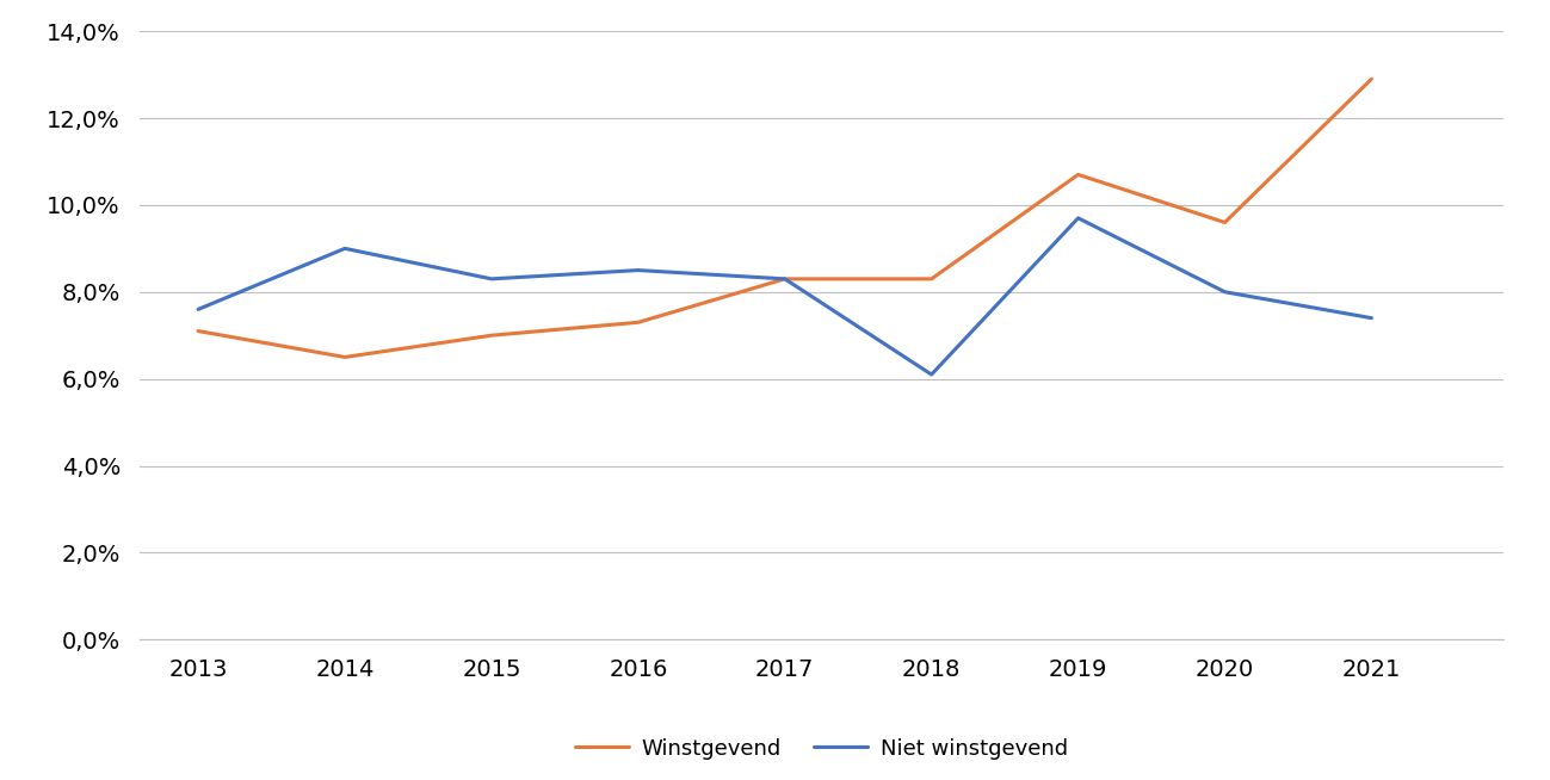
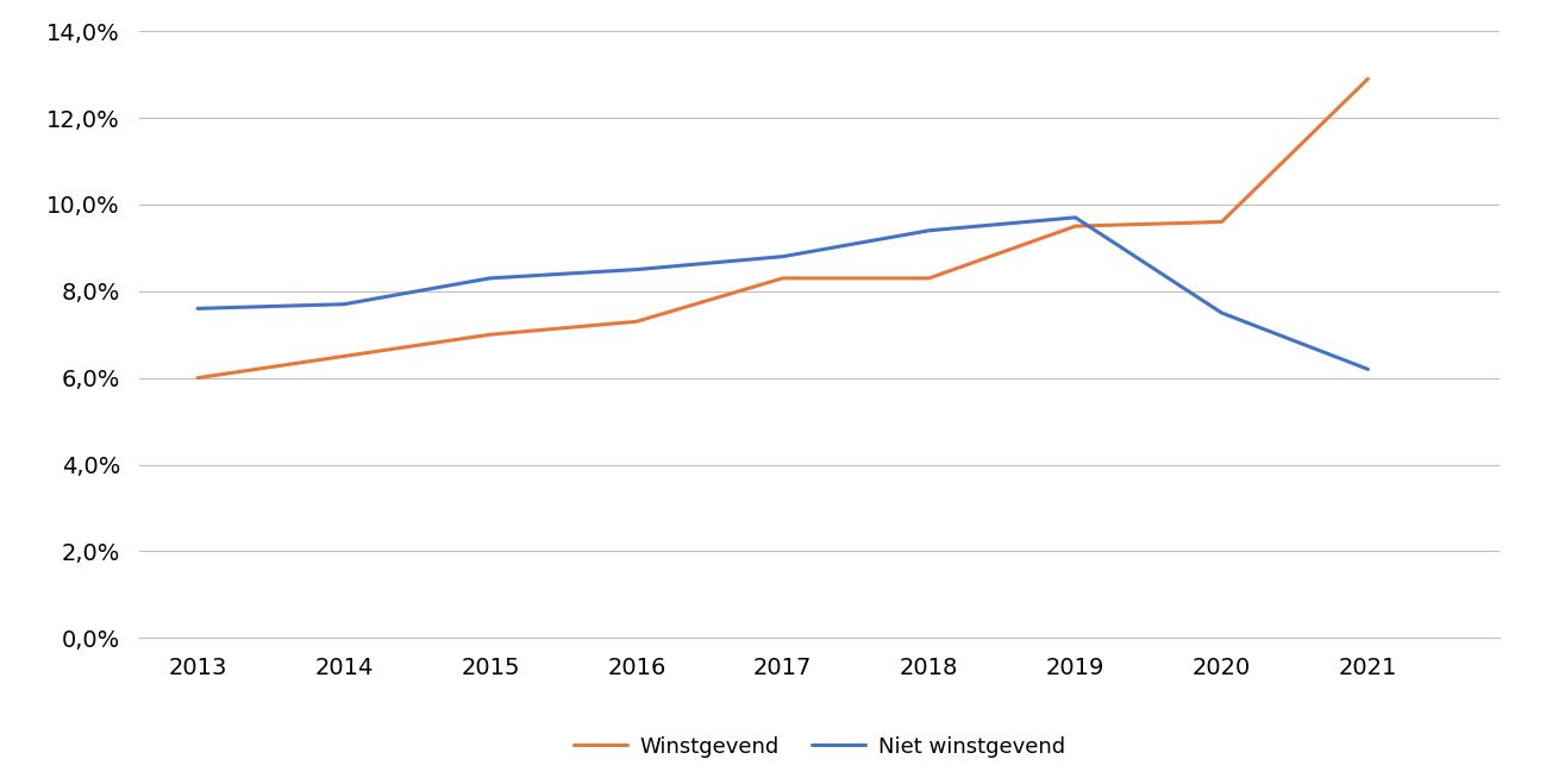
Winstgevend/2013: 7,1% -> 6,0%
Niet winstgevend/2014: 9,0% -> 7,7%
Niet winstgevend/2017: 8,3% -> 8,8%
Niet winstgevend/2018: 6,1% -> 9,4%
Winstgevend/2019: 10,7% -> 9,5%
Niet winstgevend/2020: 8,0% -> 7,5%
Niet winstgevend/2021: 7,4% -> 6,2%
